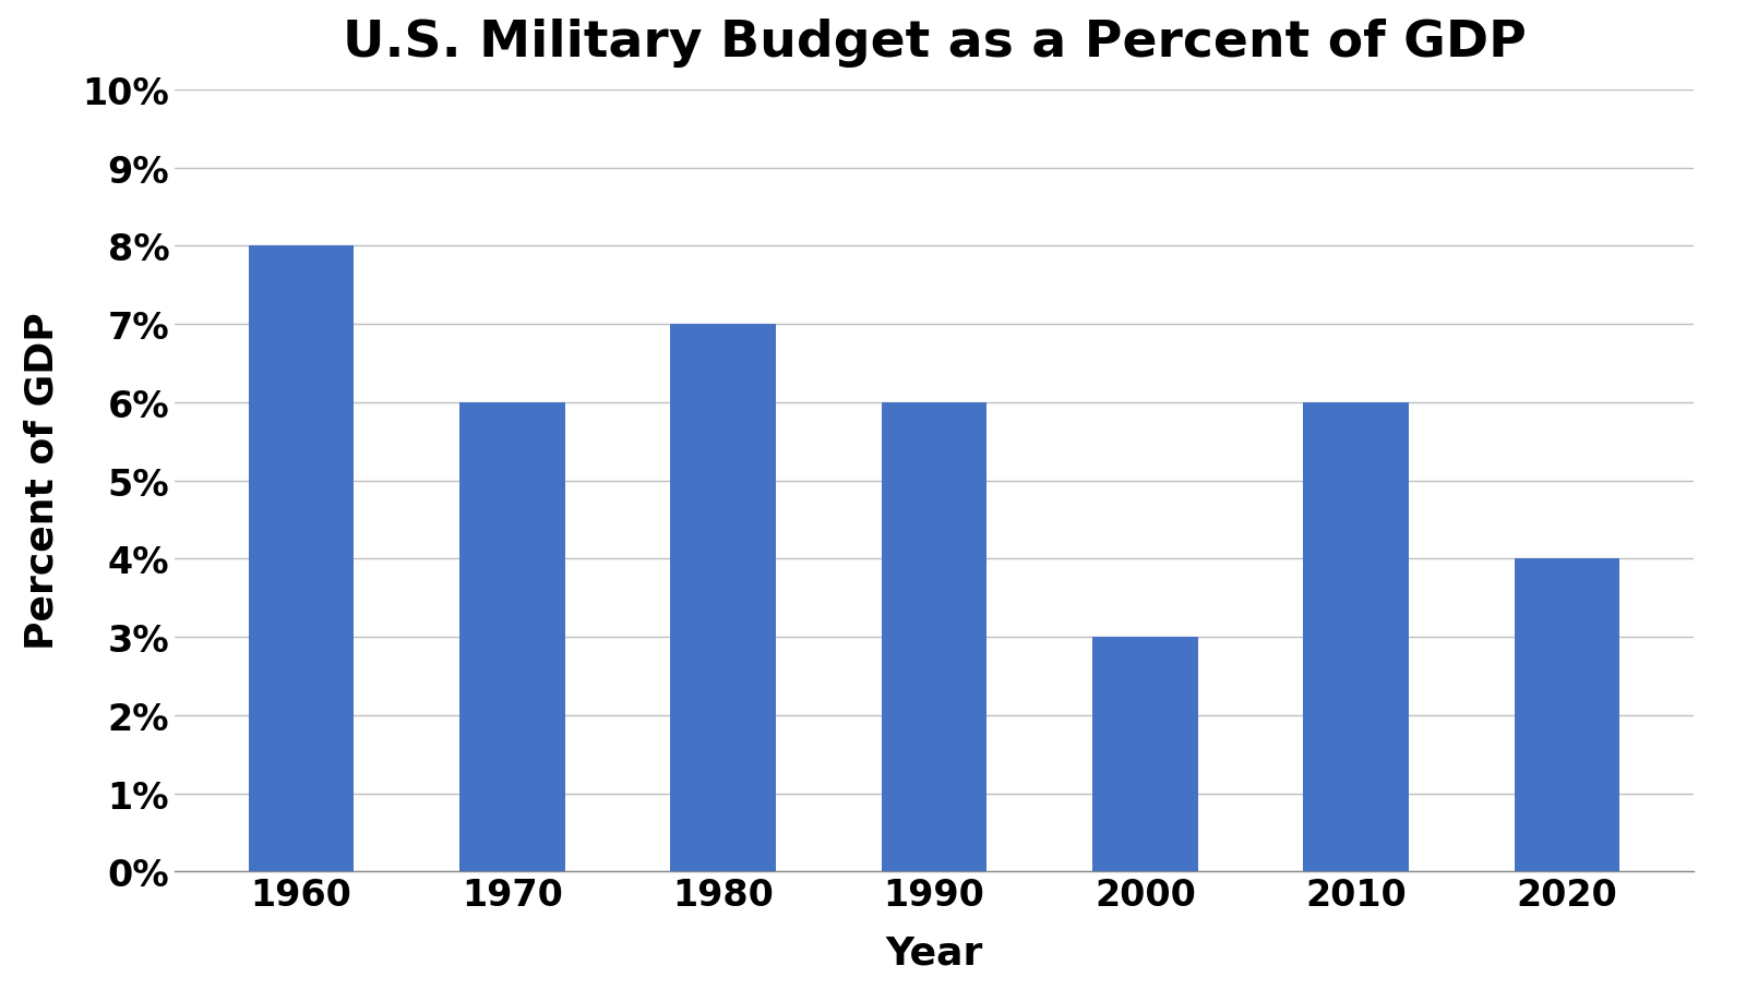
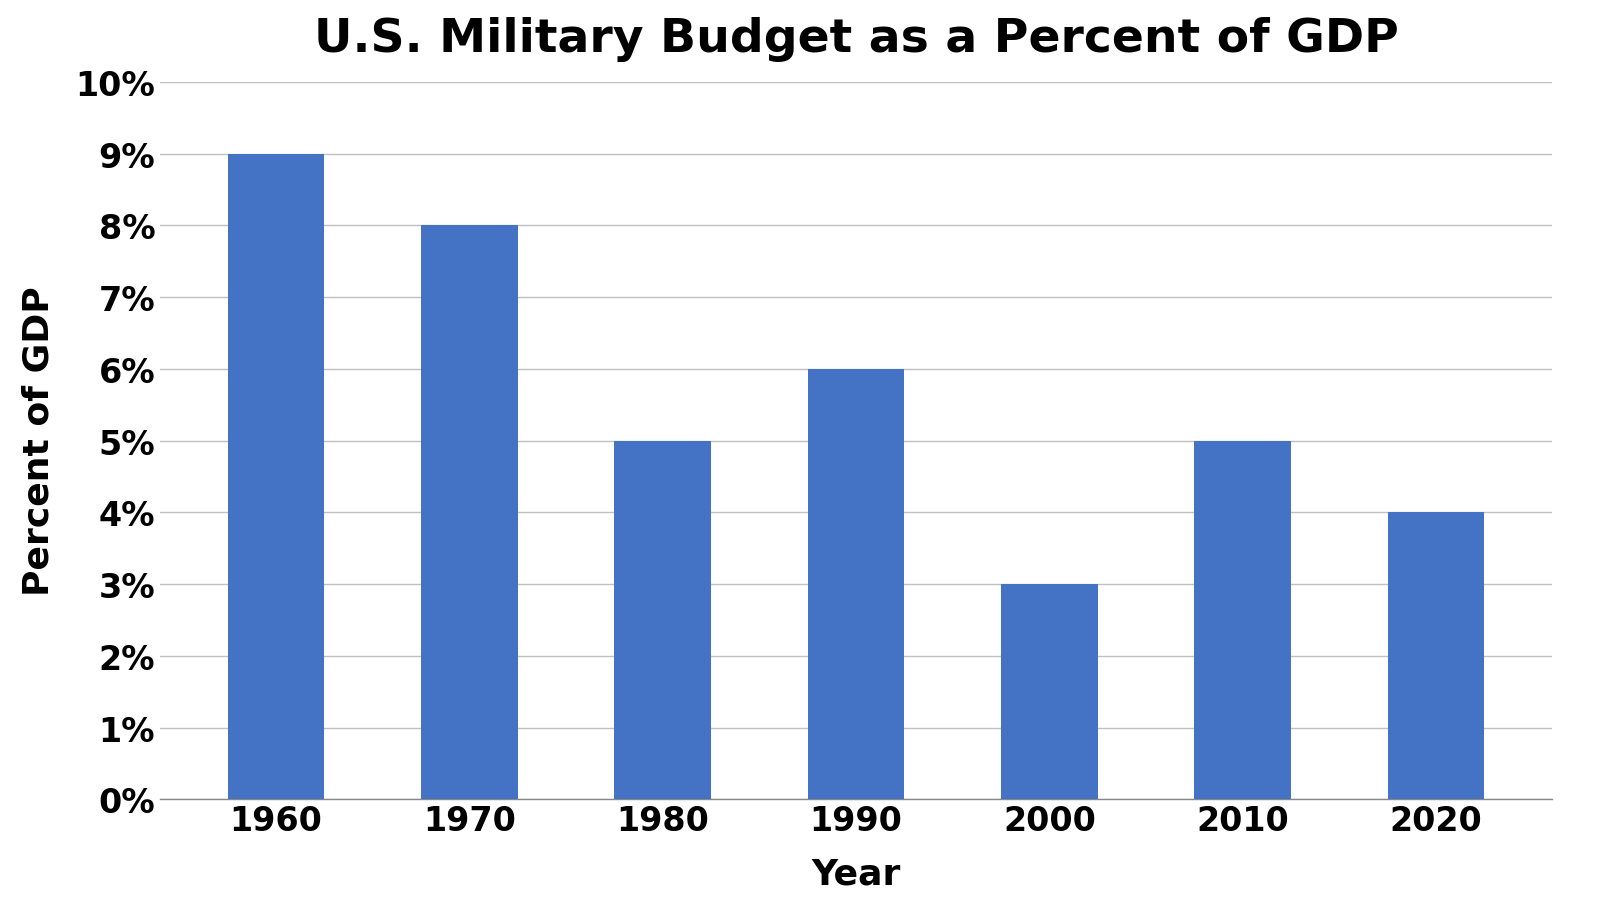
1960: 8% -> 9%
1970: 6% -> 8%
1980: 7% -> 5%
2010: 6% -> 5%
